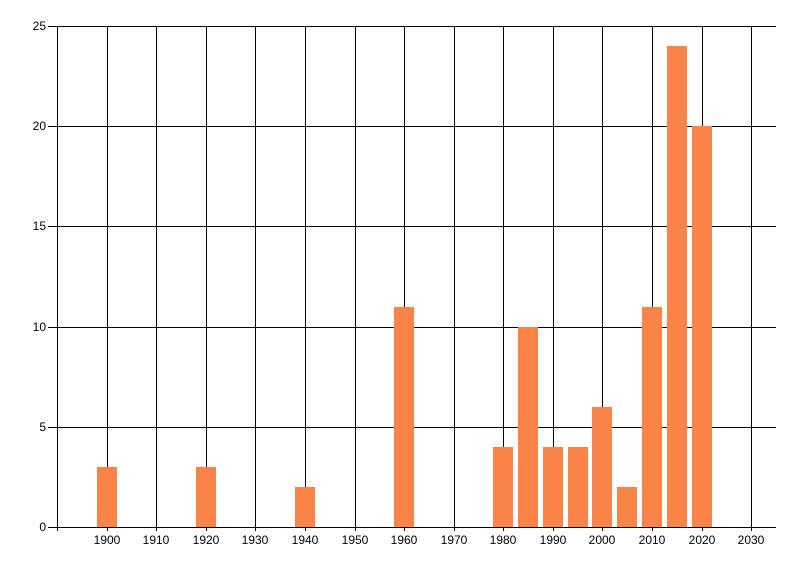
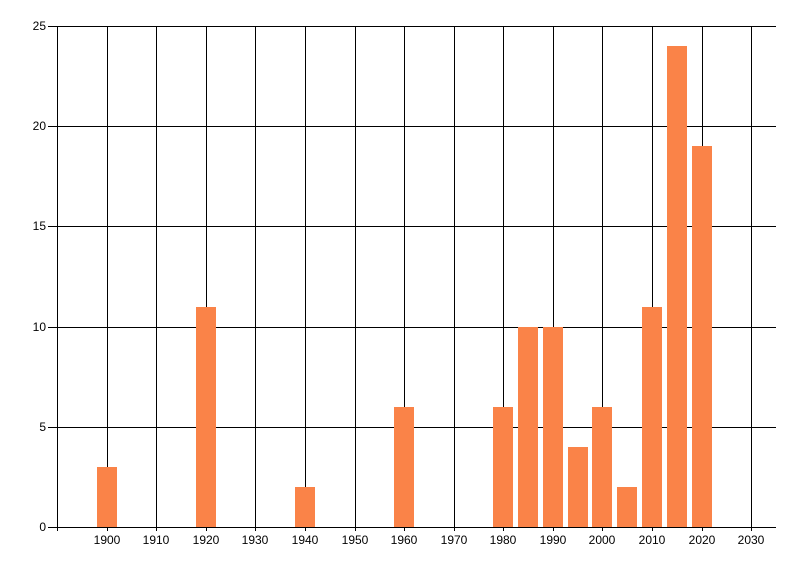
1920: 3 -> 11
1960: 11 -> 6
1980: 4 -> 6
1990: 4 -> 10
2020: 20 -> 19
